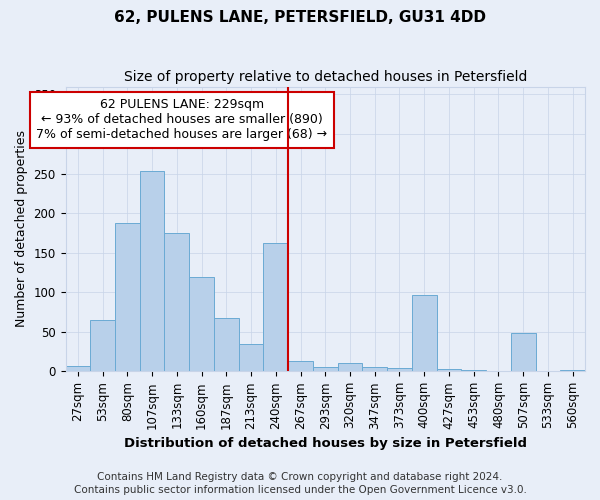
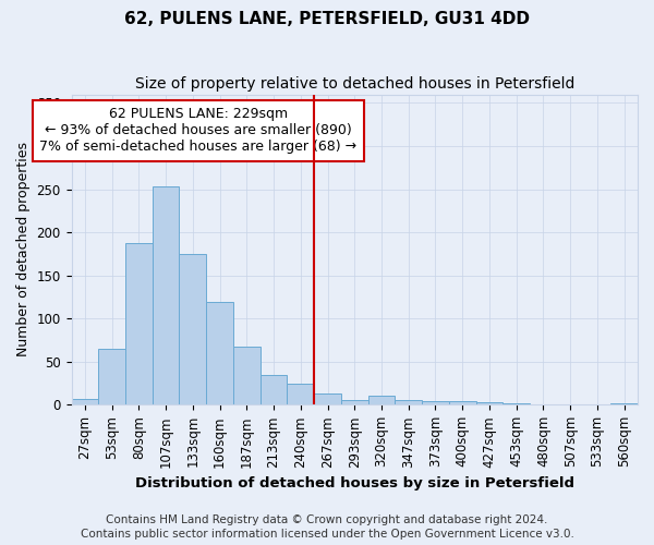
240sqm: 162 -> 25
400sqm: 96 -> 4
507sqm: 48 -> 1
